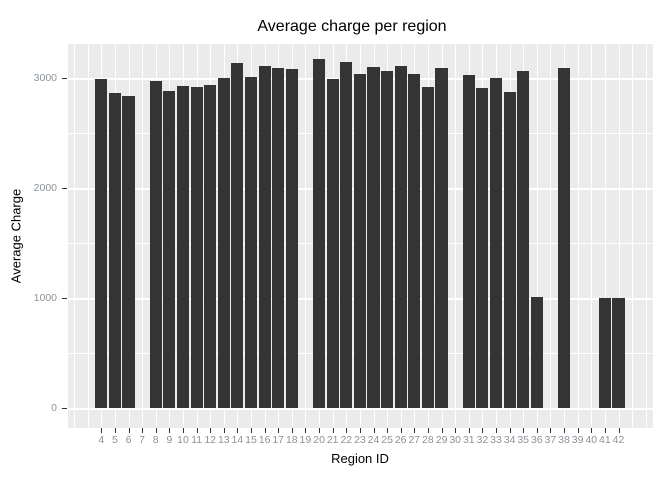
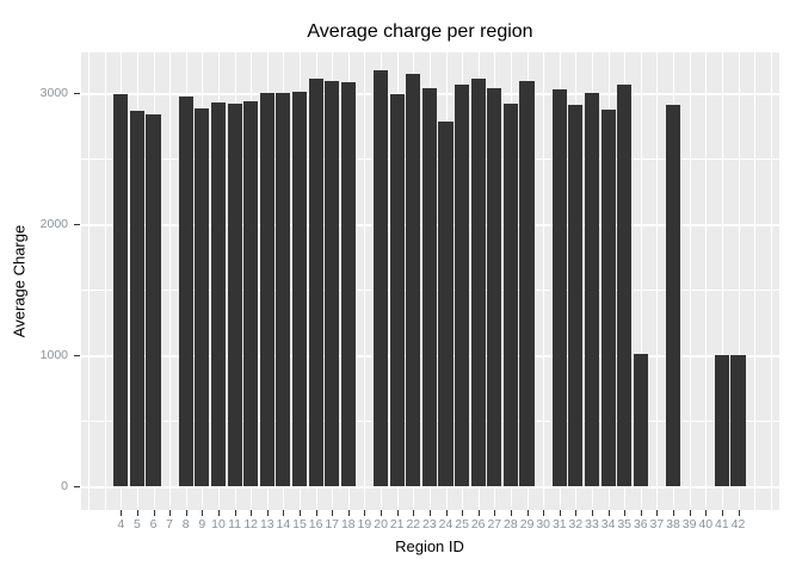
14: 3140 -> 3000
24: 3100 -> 2780
38: 3090 -> 2910
